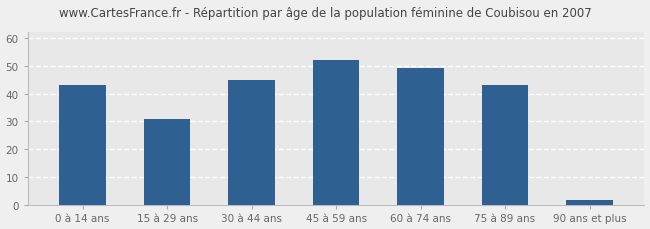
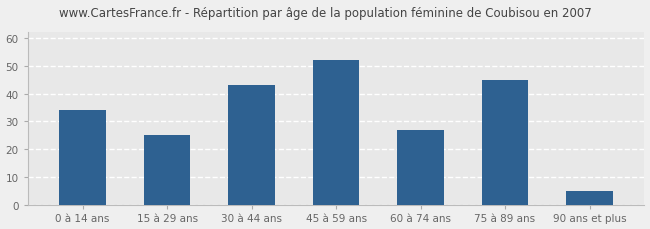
0 à 14 ans: 43 -> 34
15 à 29 ans: 31 -> 25
30 à 44 ans: 45 -> 43
60 à 74 ans: 49 -> 27
75 à 89 ans: 43 -> 45
90 ans et plus: 2 -> 5
